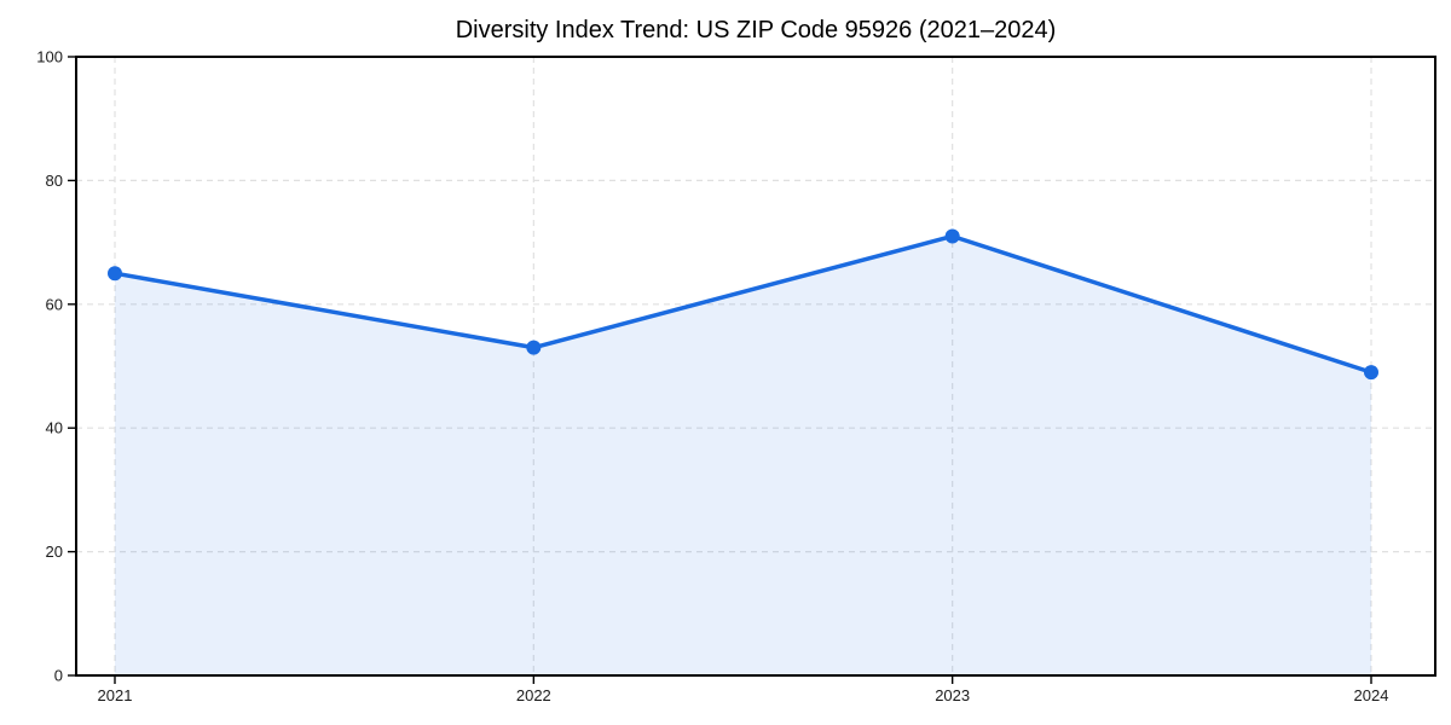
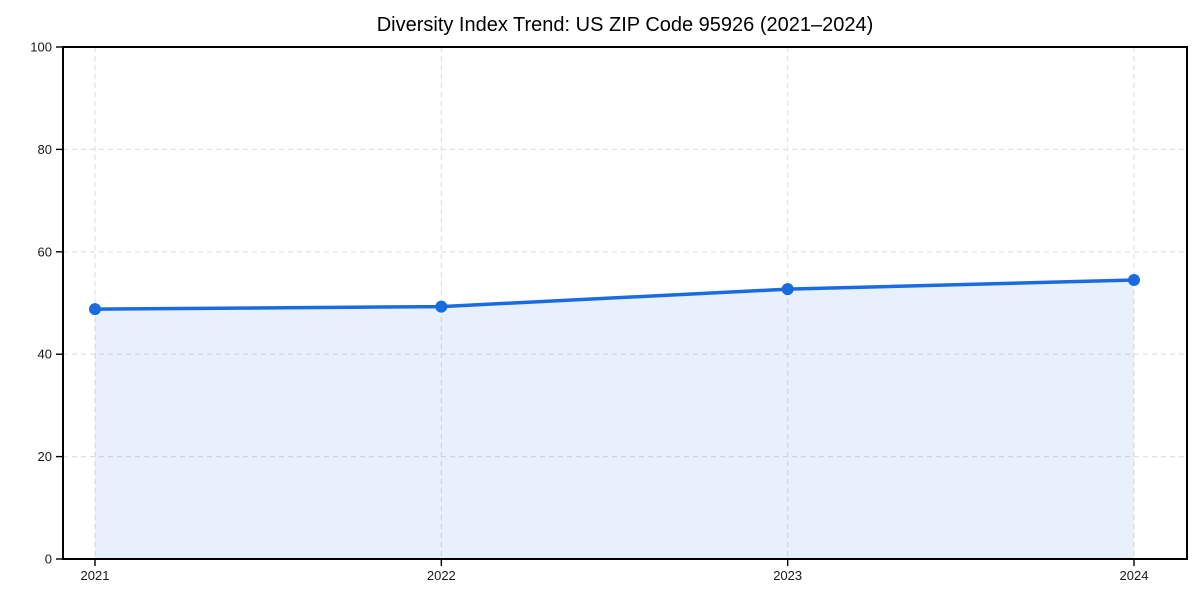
2021: 65 -> 49
2022: 53 -> 49
2023: 71 -> 53
2024: 49 -> 54
